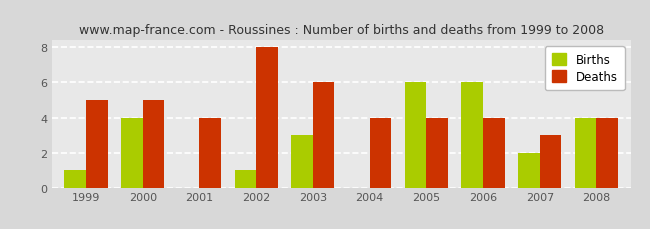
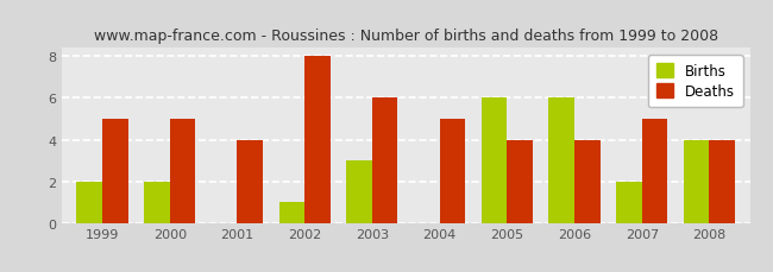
Births/1999: 1 -> 2
Births/2000: 4 -> 2
Deaths/2004: 4 -> 5
Deaths/2007: 3 -> 5
